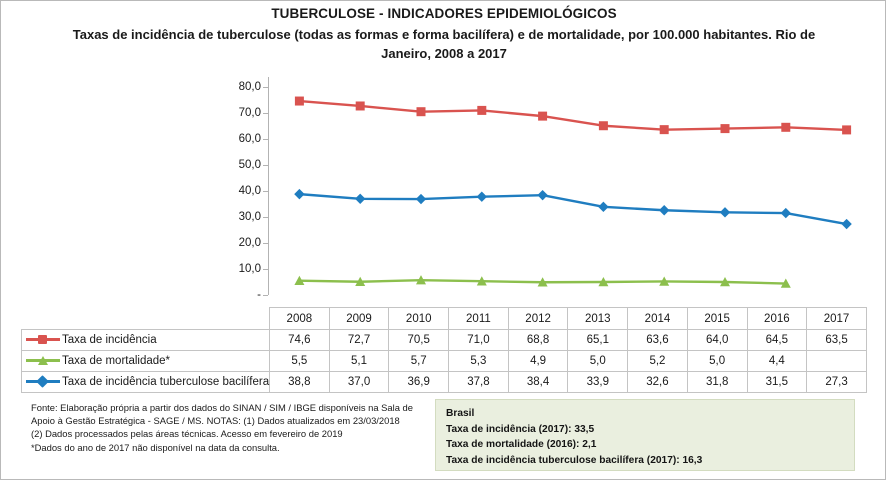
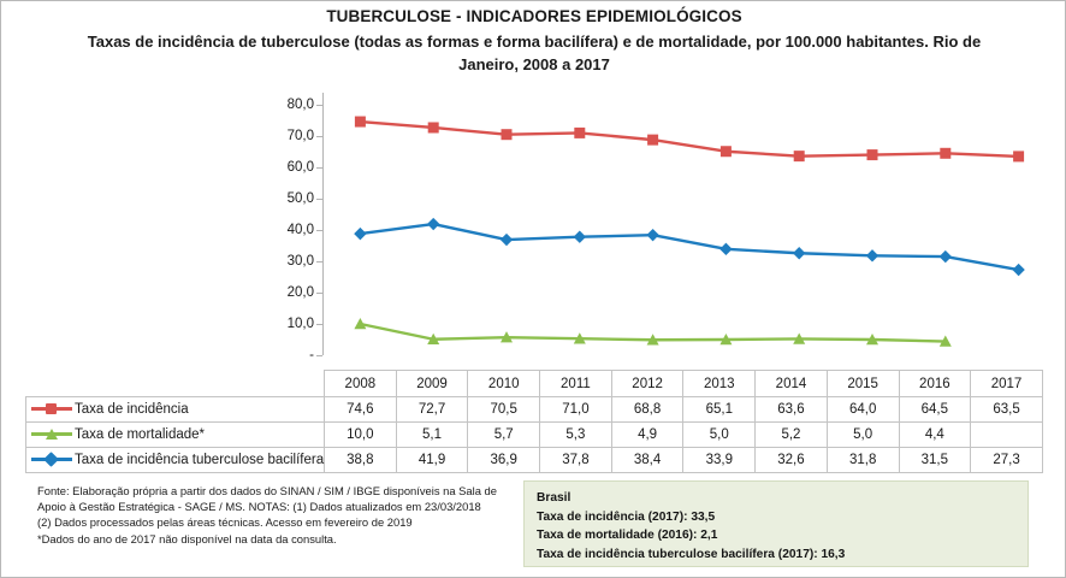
Taxa de mortalidade*/2008: 5,5 -> 10,0
Taxa de incidência tuberculose bacilífera/2009: 37,0 -> 41,9
